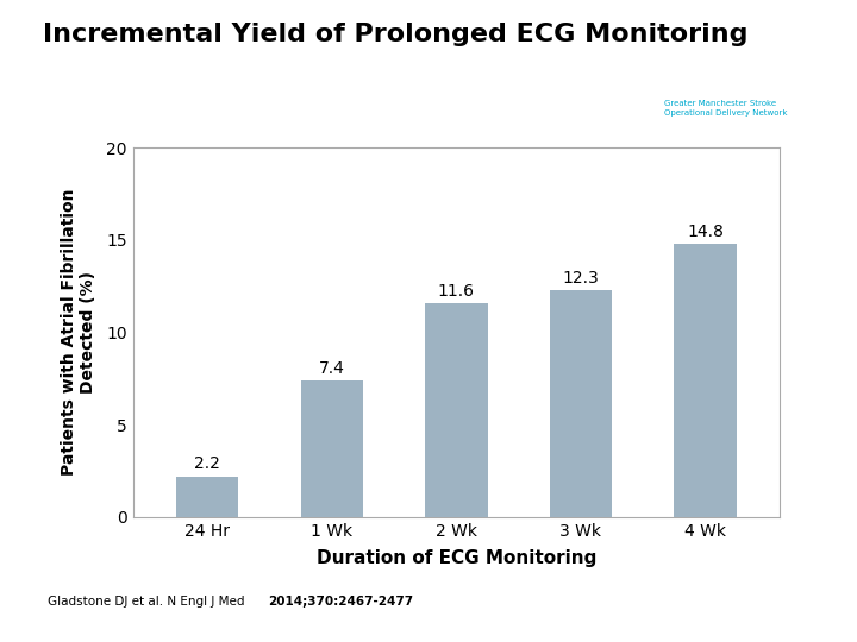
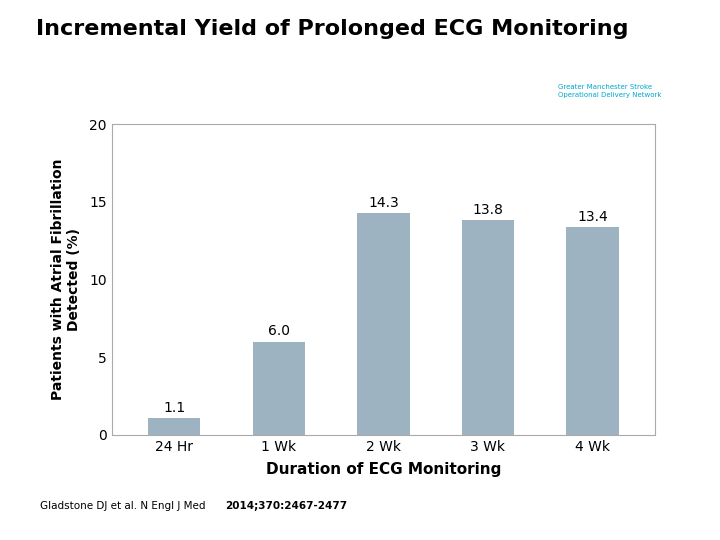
24 Hr: 2.2 -> 1.1
1 Wk: 7.4 -> 6.0
2 Wk: 11.6 -> 14.3
3 Wk: 12.3 -> 13.8
4 Wk: 14.8 -> 13.4
